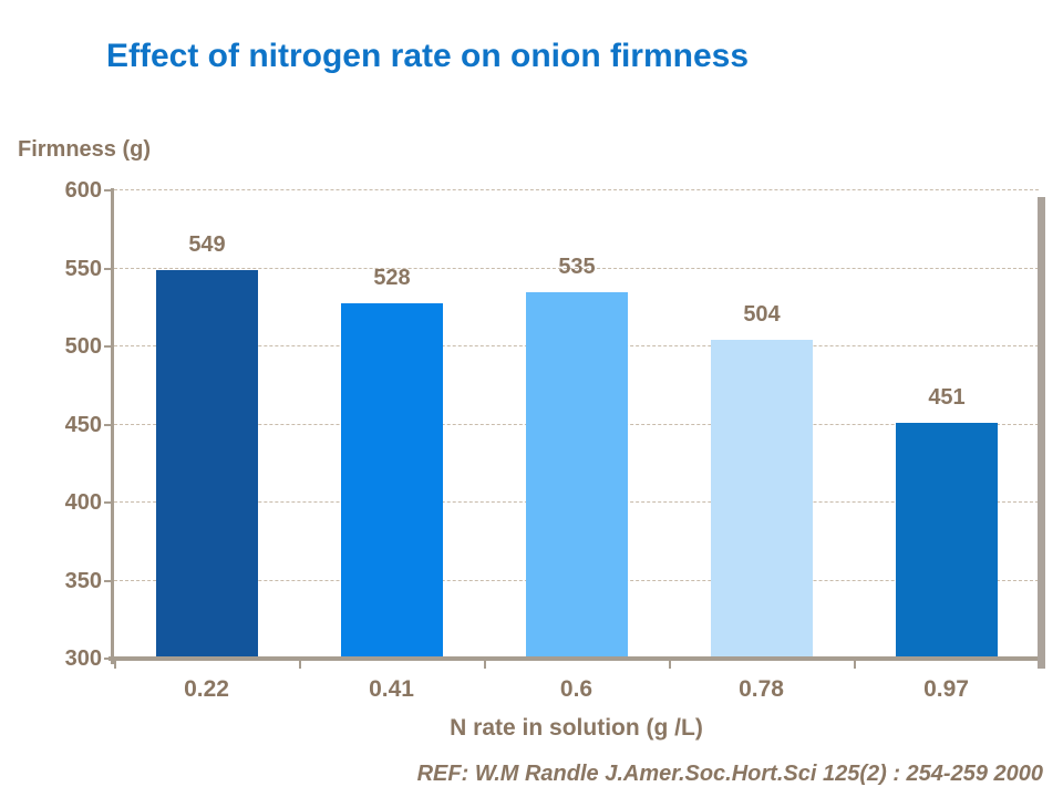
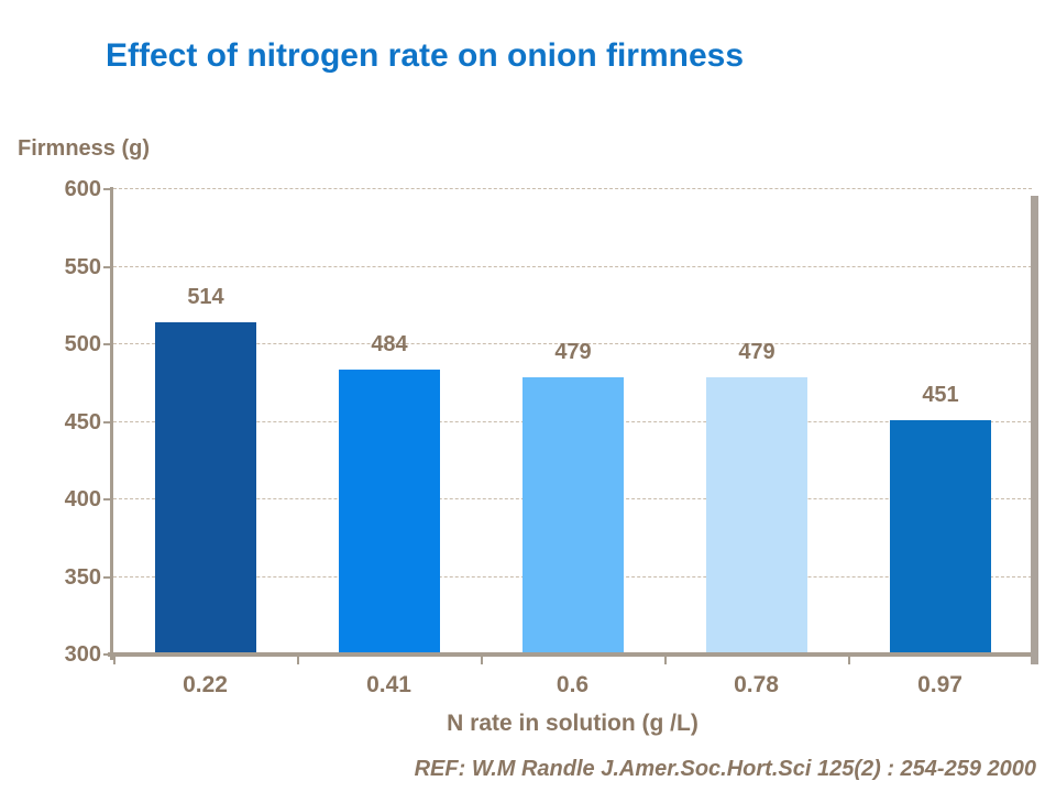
0.22: 549 -> 514
0.41: 528 -> 484
0.6: 535 -> 479
0.78: 504 -> 479
